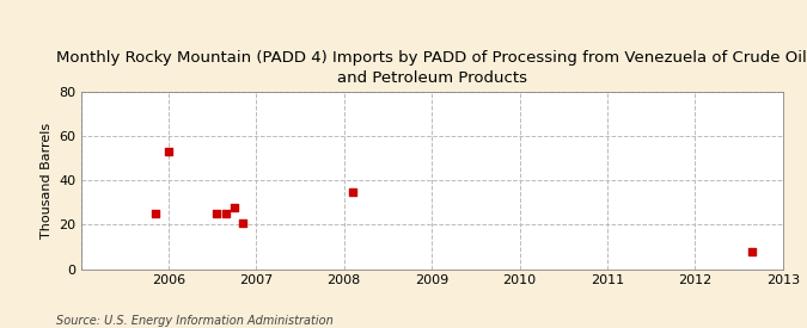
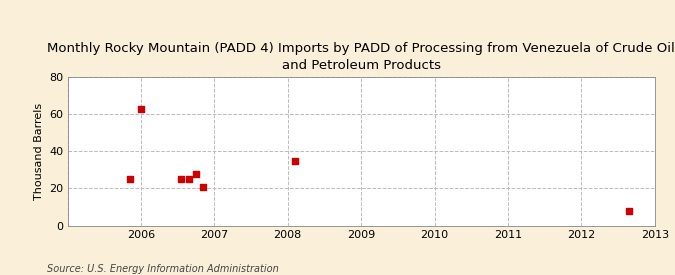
2006: 53 -> 63
